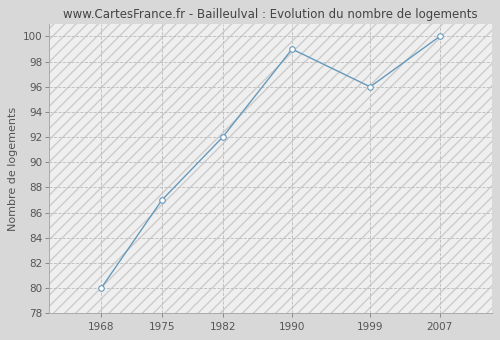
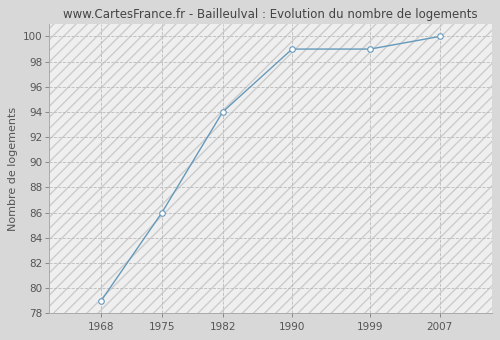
1968: 80 -> 79
1975: 87 -> 86
1982: 92 -> 94
1999: 96 -> 99
